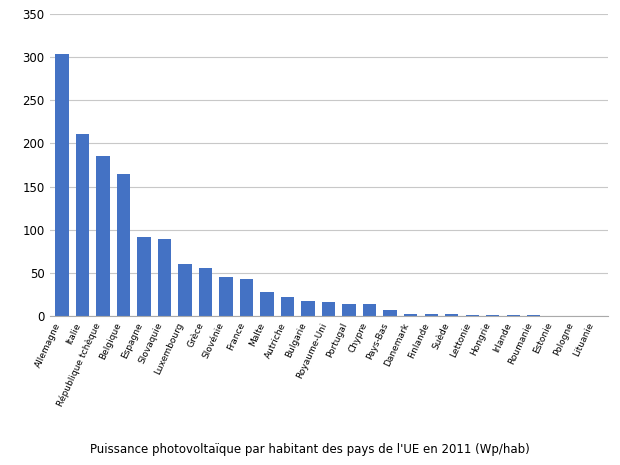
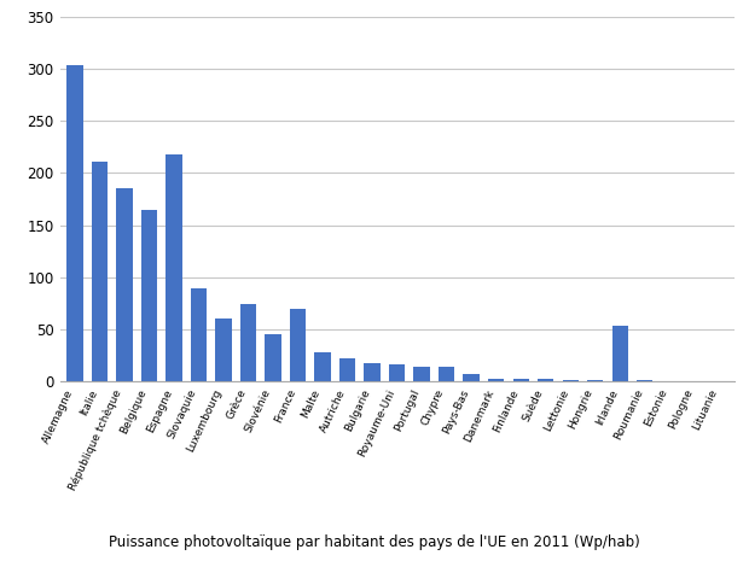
Espagne: 92 -> 218
Grèce: 56 -> 74
France: 43 -> 70
Irlande: 1 -> 54
